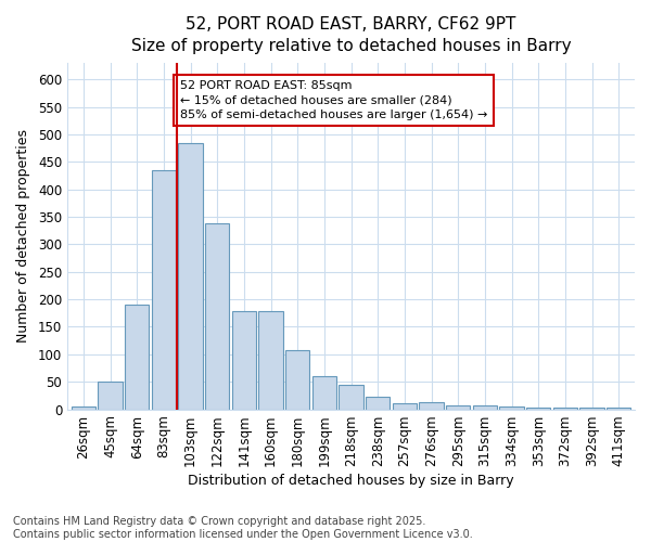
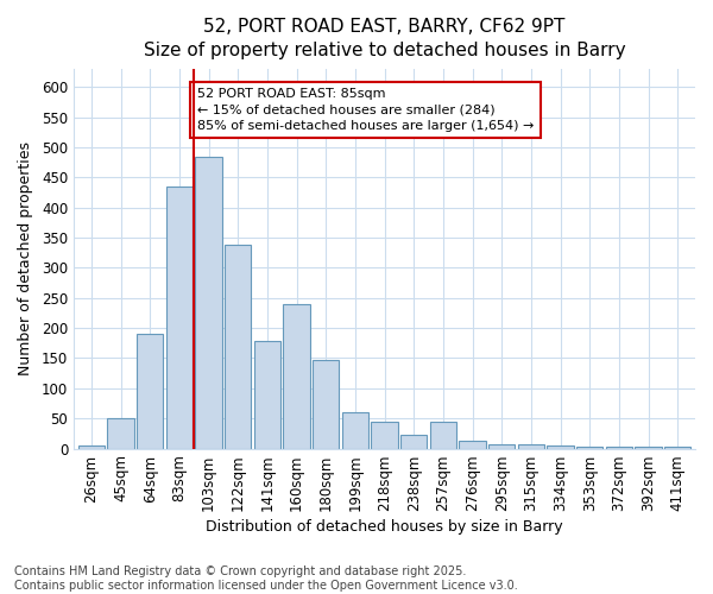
160sqm: 178 -> 240
180sqm: 108 -> 146
257sqm: 10 -> 44
